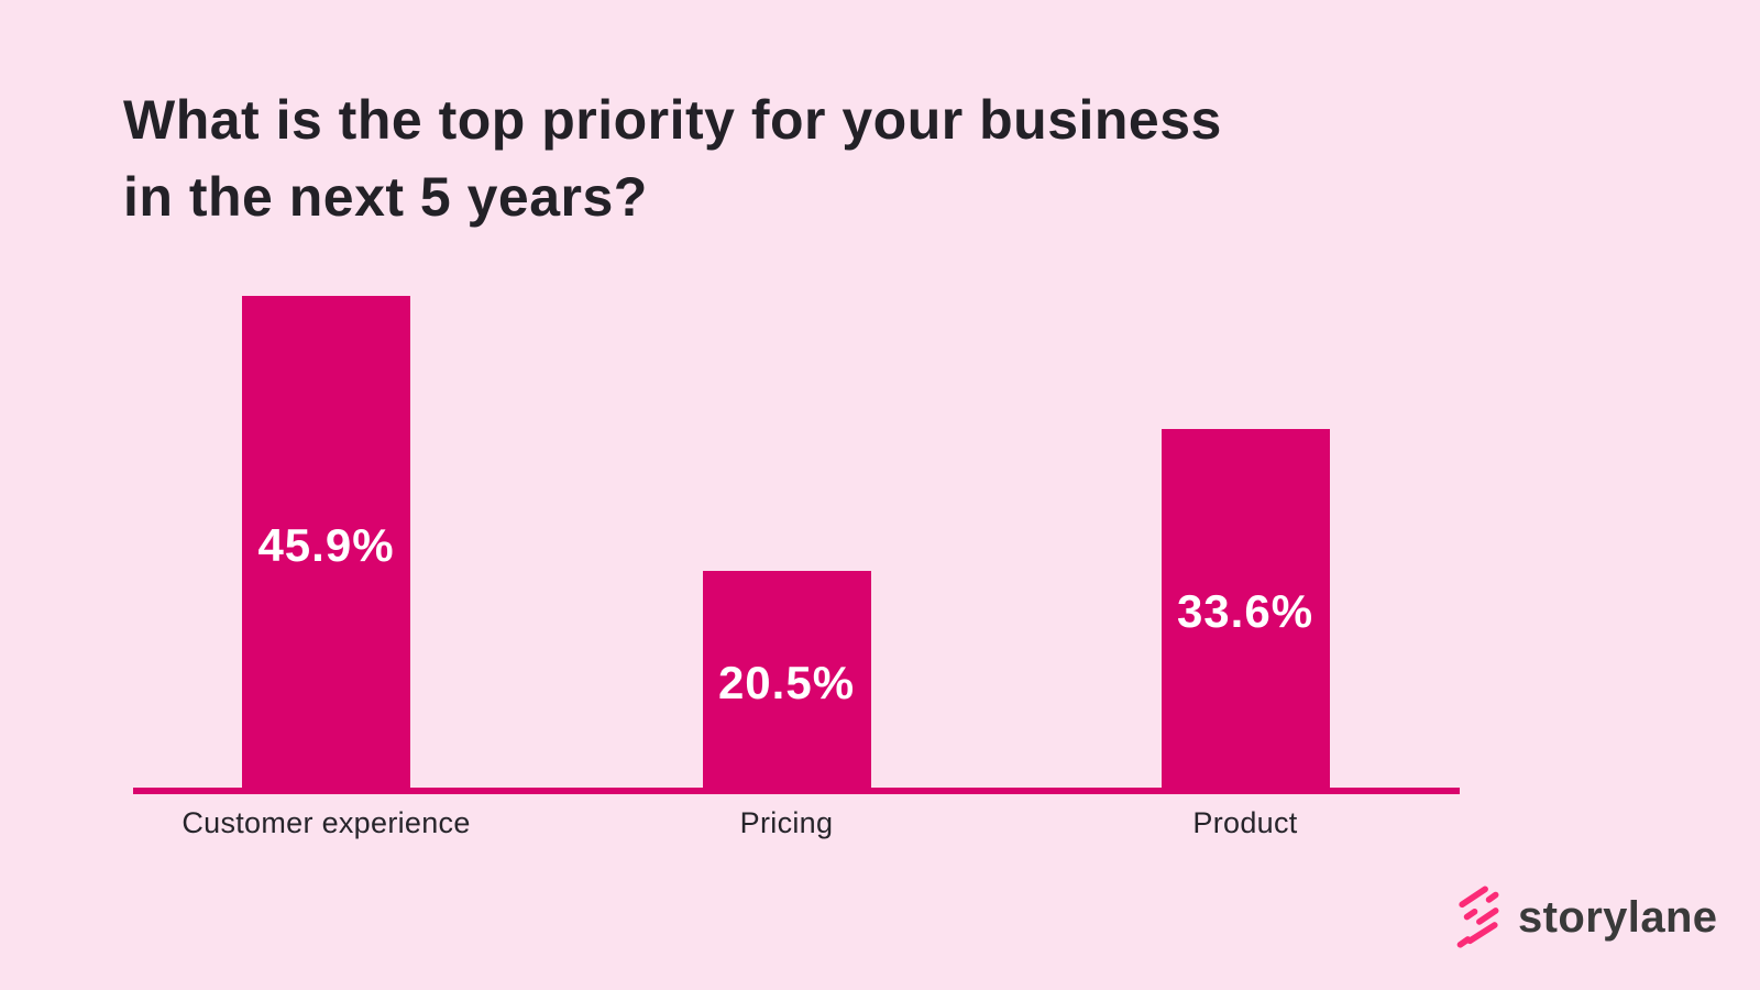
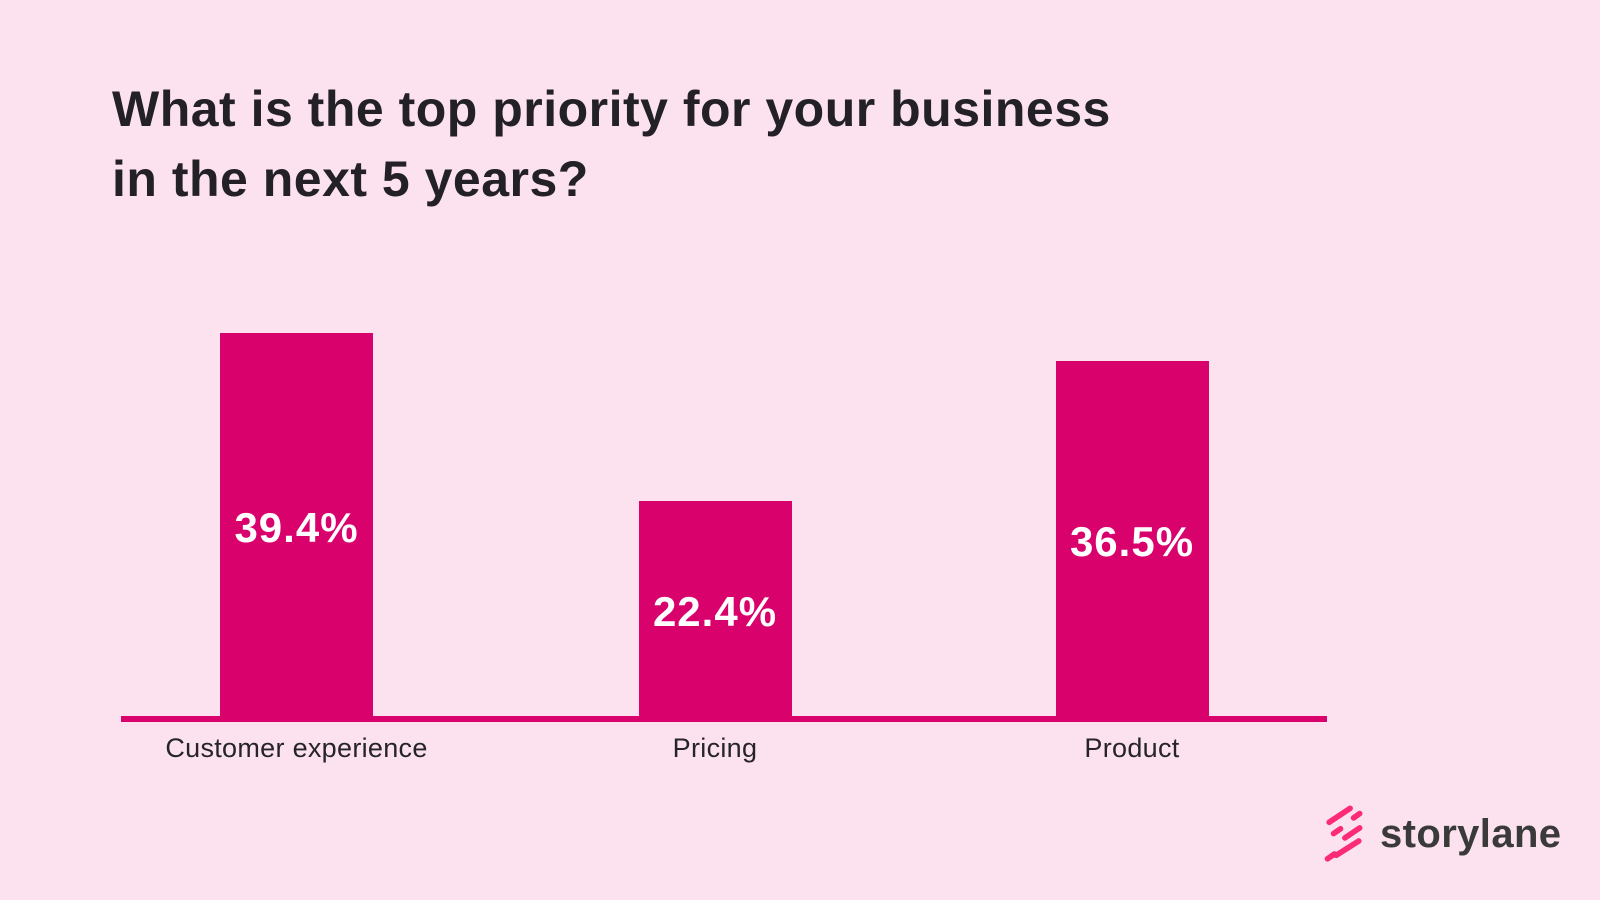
Customer experience: 45.9% -> 39.4%
Pricing: 20.5% -> 22.4%
Product: 33.6% -> 36.5%
